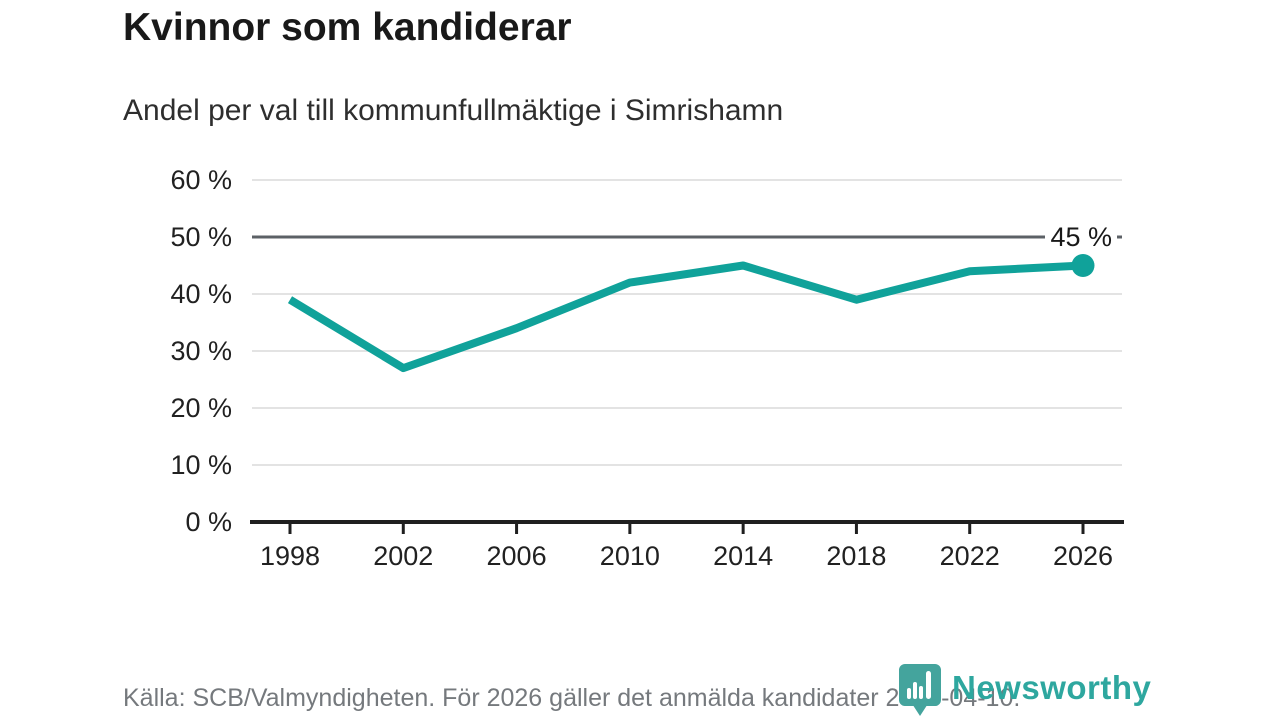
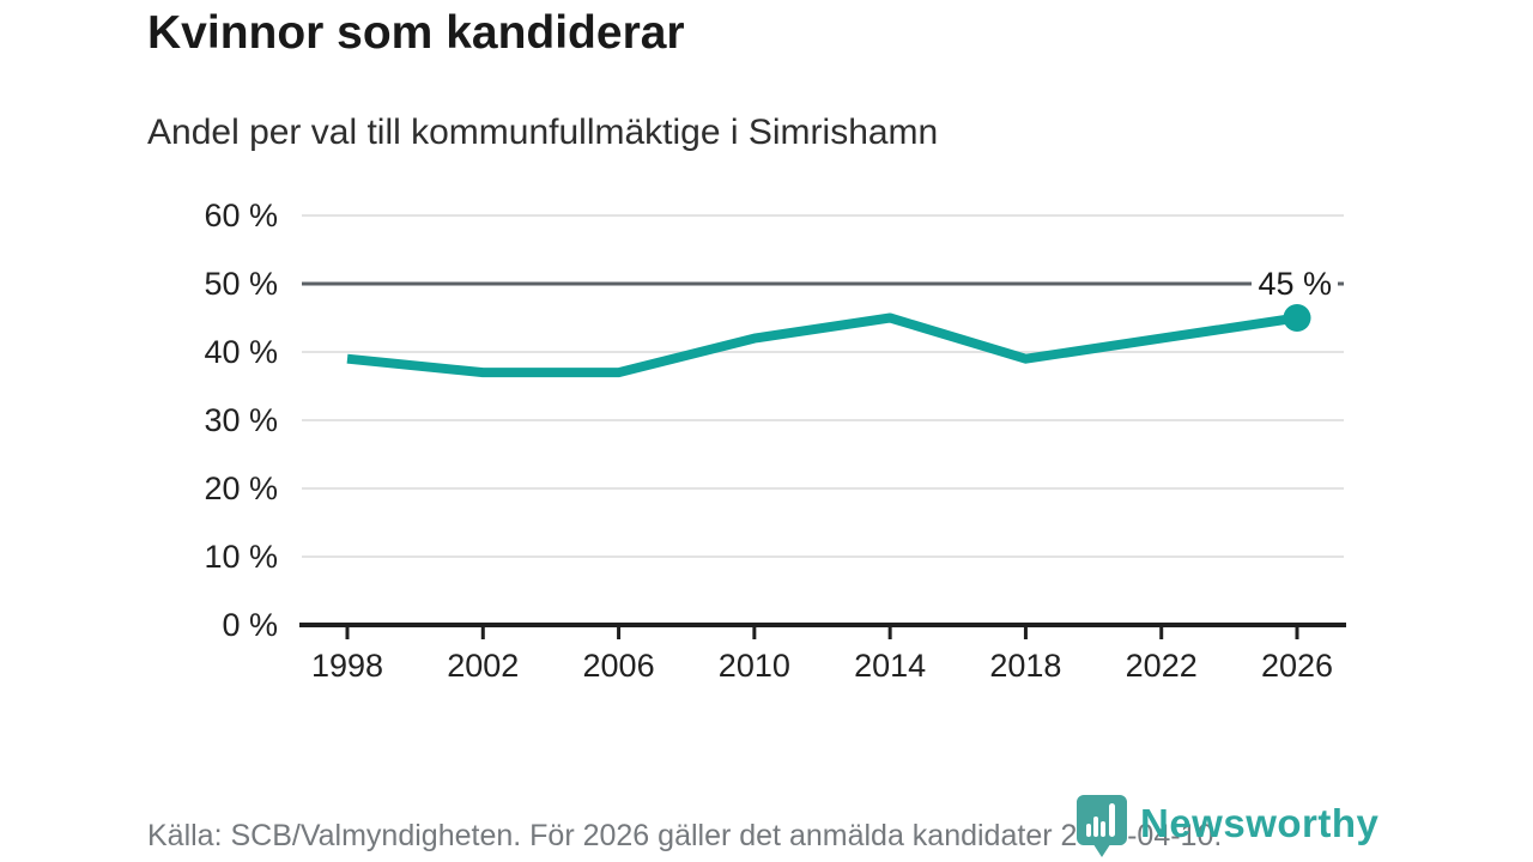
2002: 27% -> 37%
2006: 34% -> 37%
2022: 44% -> 42%
